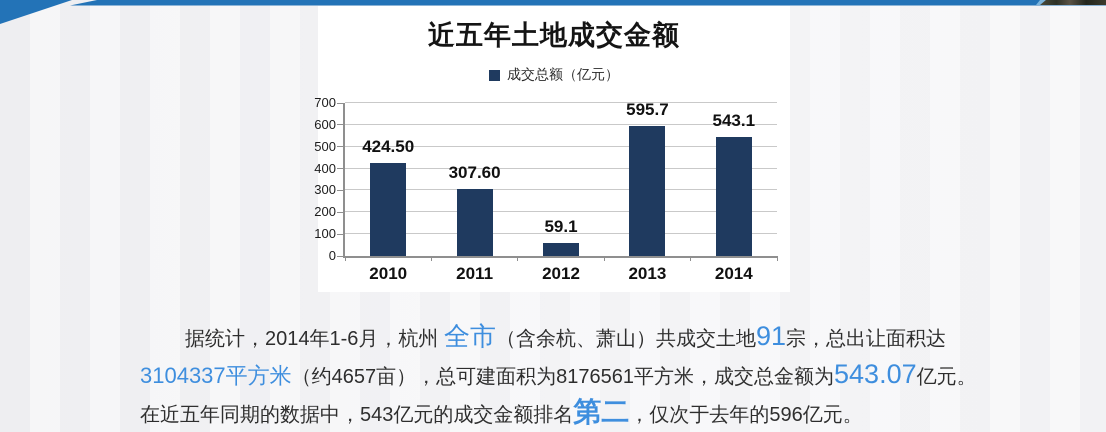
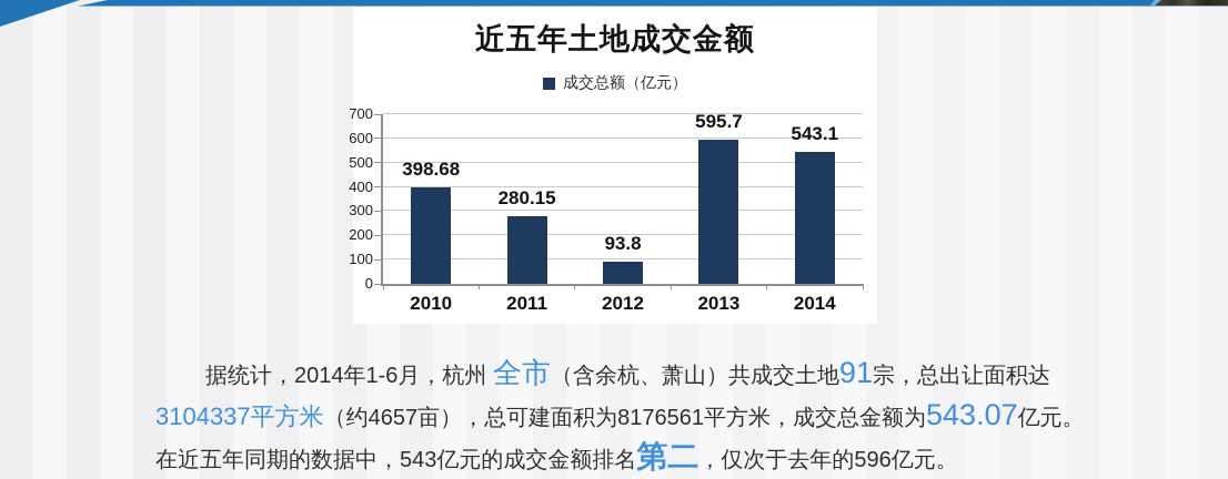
2010: 424.50 -> 398.68
2011: 307.60 -> 280.15
2012: 59.1 -> 93.8
